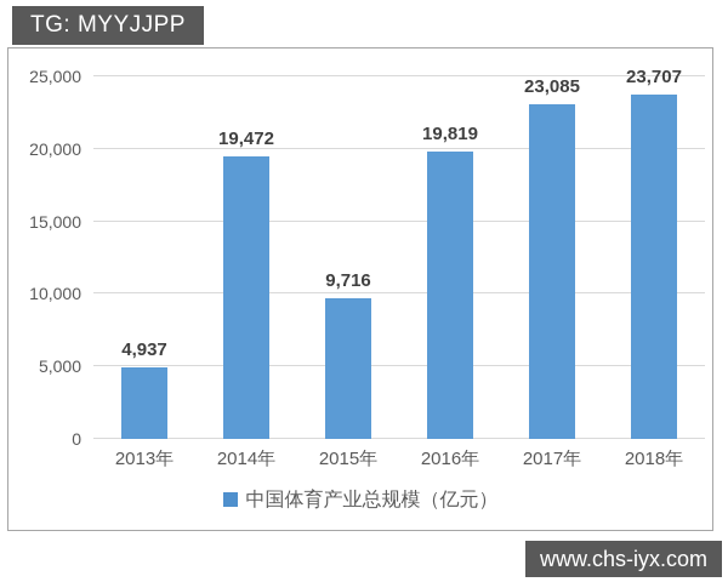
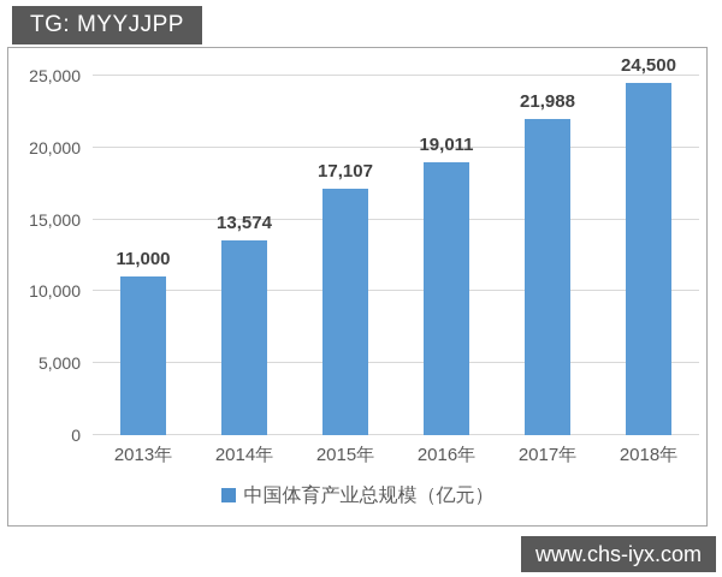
2013年: 4,937 -> 11,000
2014年: 19,472 -> 13,574
2015年: 9,716 -> 17,107
2016年: 19,819 -> 19,011
2017年: 23,085 -> 21,988
2018年: 23,707 -> 24,500
